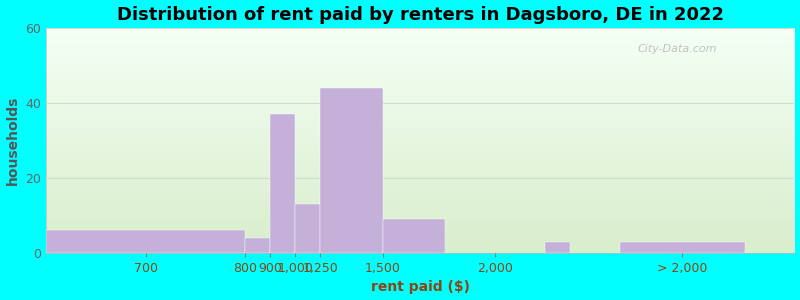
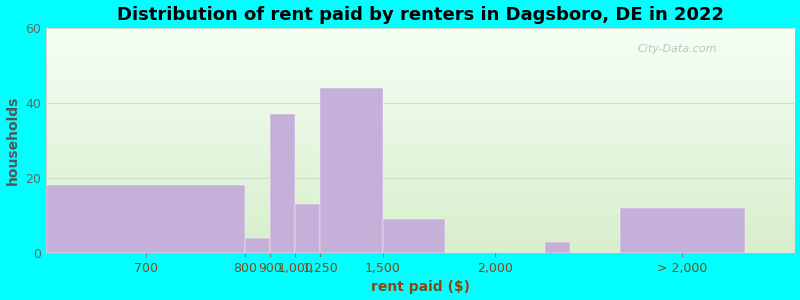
700: 6 -> 18
> 2,000: 3 -> 12
